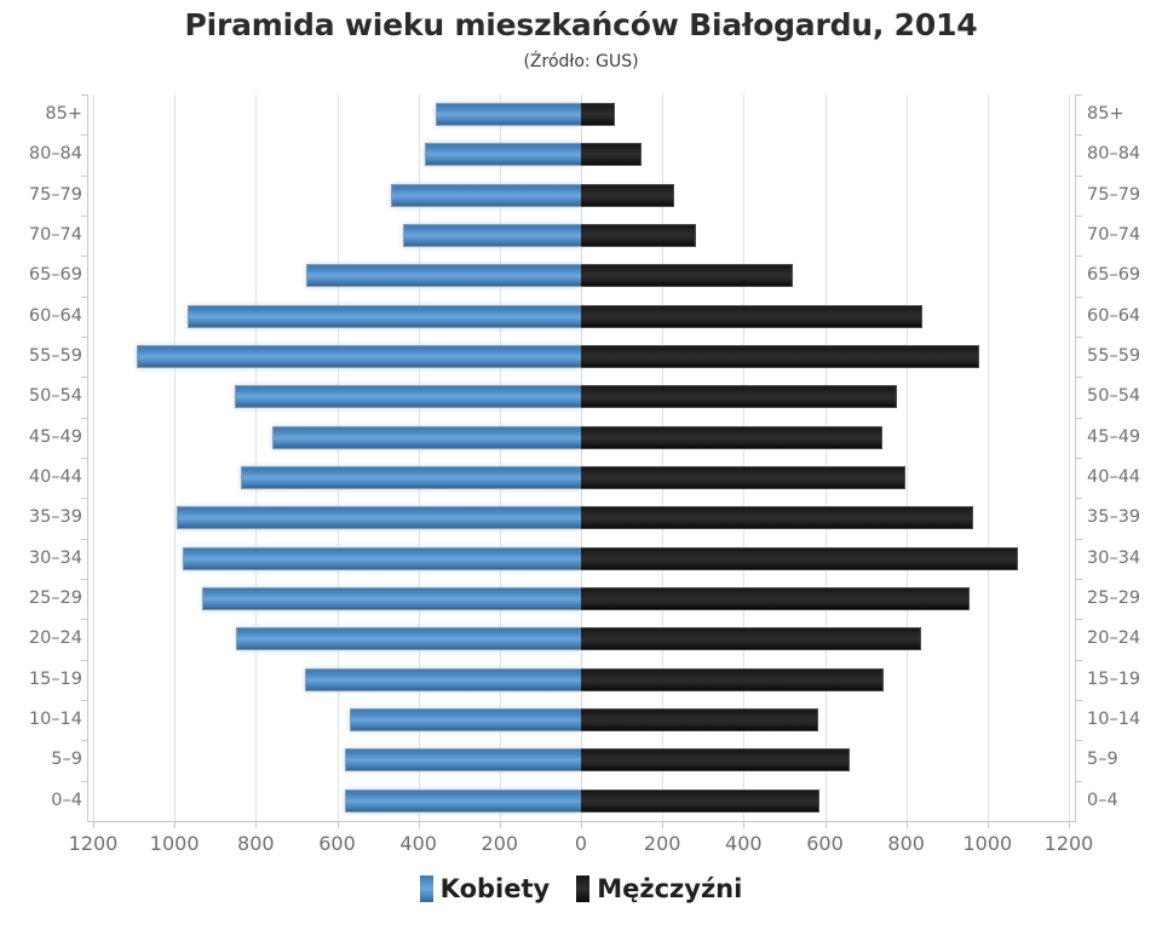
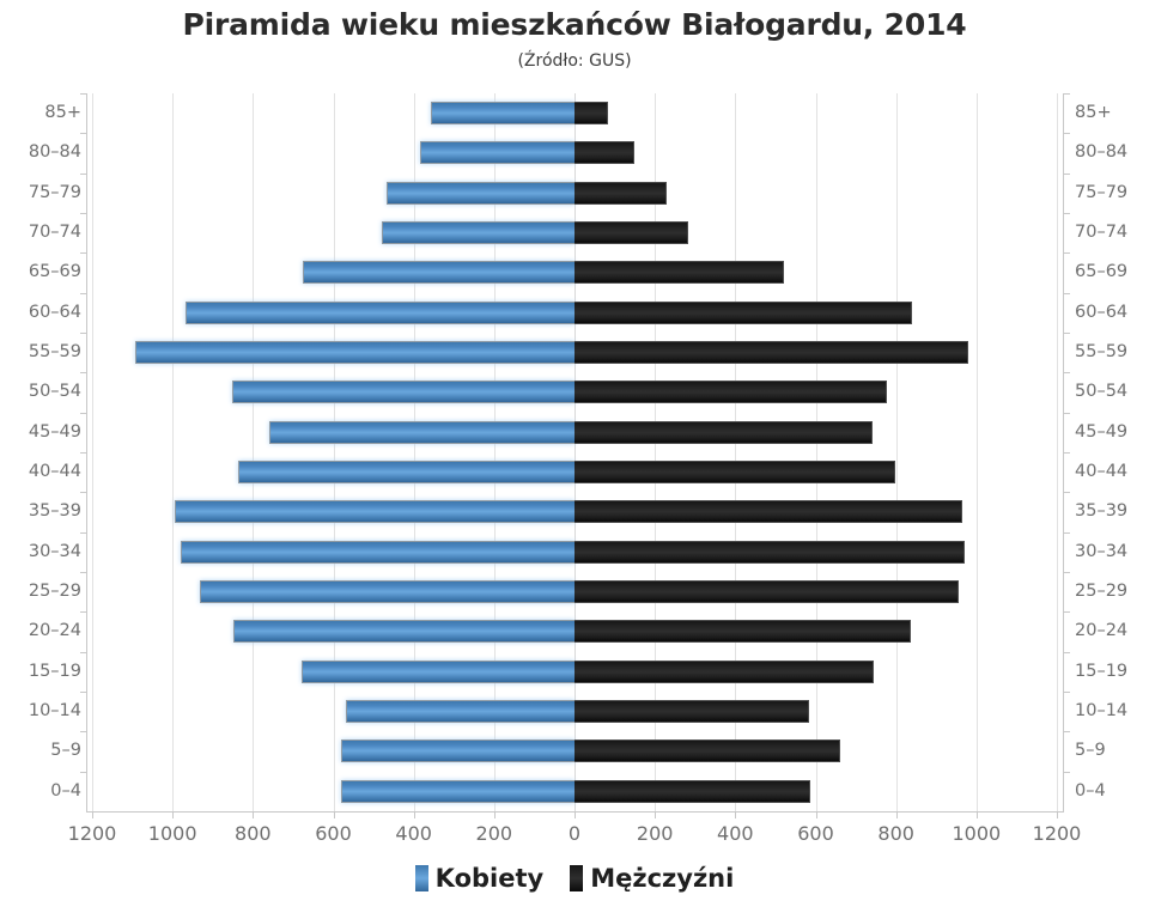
Kobiety/70–74: 440 -> 480
Mężczyźni/30–34: 1080 -> 970
